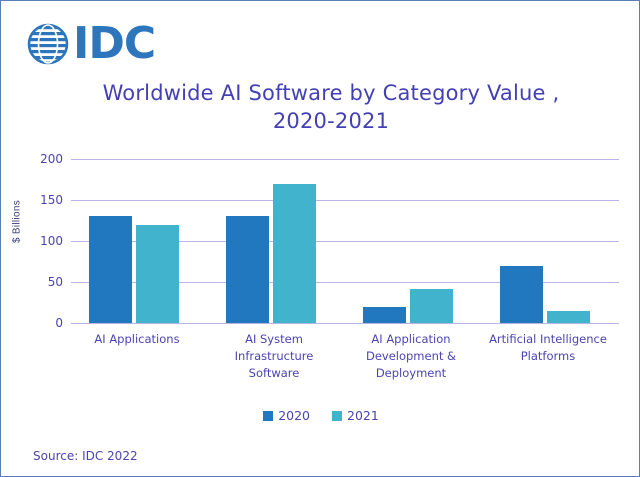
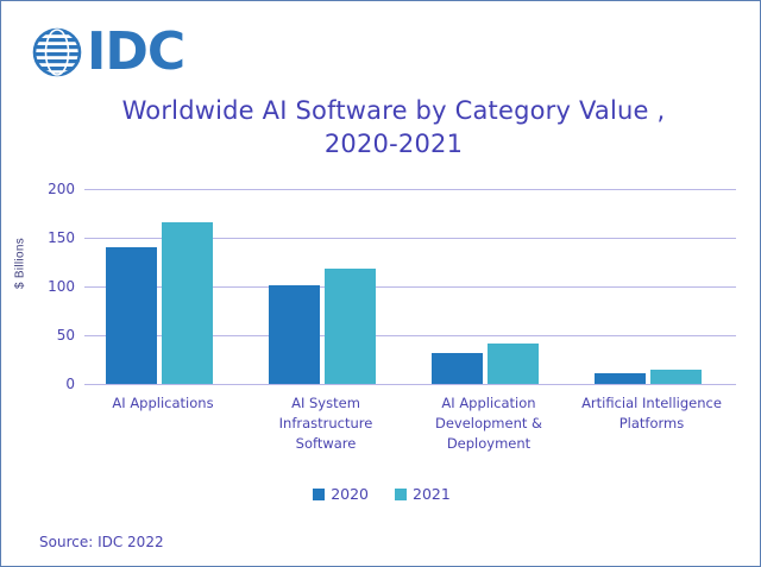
2020/AI Applications: 130 -> 140
2021/AI Applications: 120 -> 170
2020/AI System Infrastructure Software: 130 -> 100
2021/AI System Infrastructure Software: 170 -> 120
2020/AI Application Development & Deployment: 20 -> 30
2020/Artificial Intelligence Platforms: 70 -> 10
